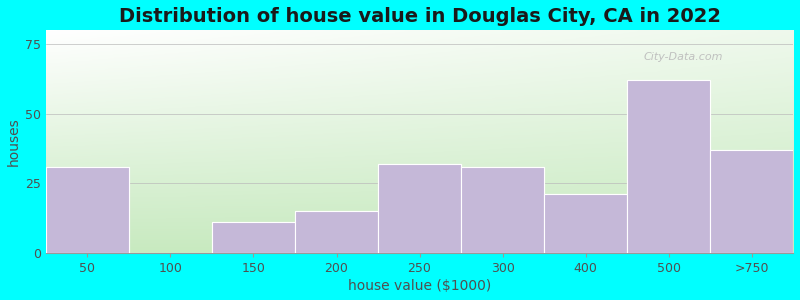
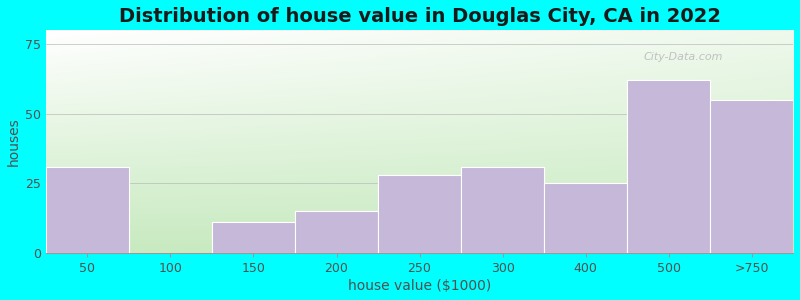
250: 32 -> 28
400: 21 -> 25
>750: 37 -> 55
